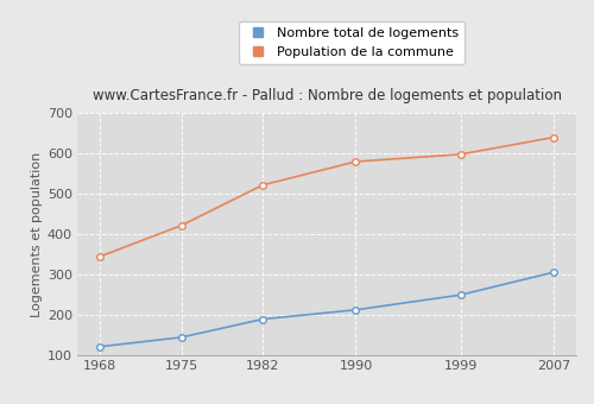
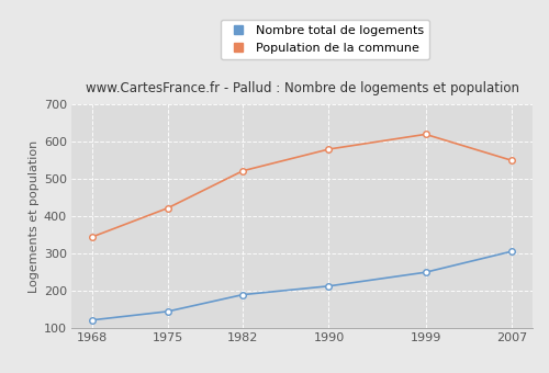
Population de la commune/1999: 598 -> 620
Population de la commune/2007: 640 -> 550
